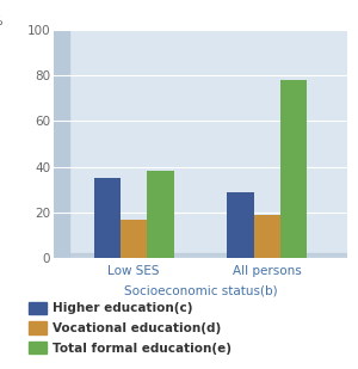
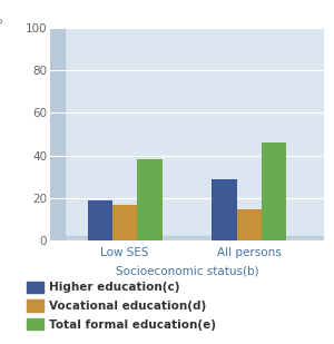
Higher education(c)/Low SES: 35 -> 19
Vocational education(d)/All persons: 19 -> 15
Total formal education(e)/All persons: 78 -> 46
